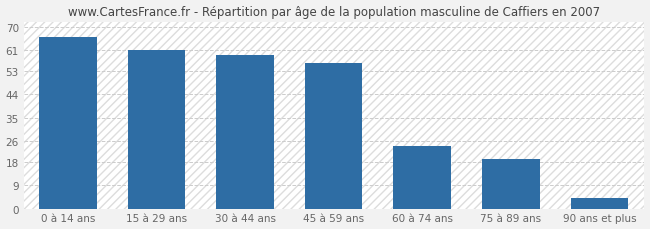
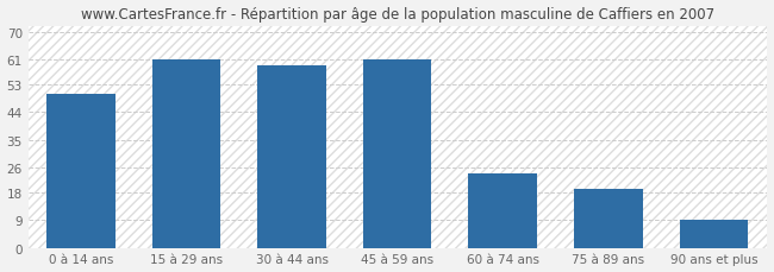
0 à 14 ans: 66 -> 50
45 à 59 ans: 56 -> 61
90 ans et plus: 4 -> 9
